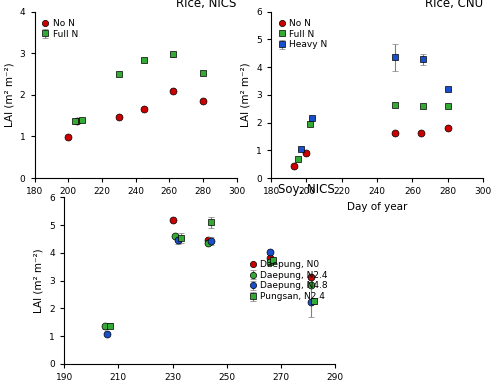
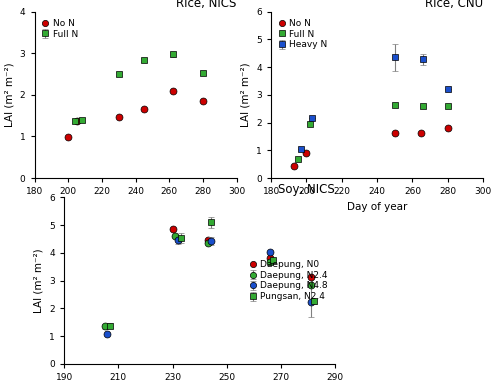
Daepung, N0/230: 5.20 -> 4.85
